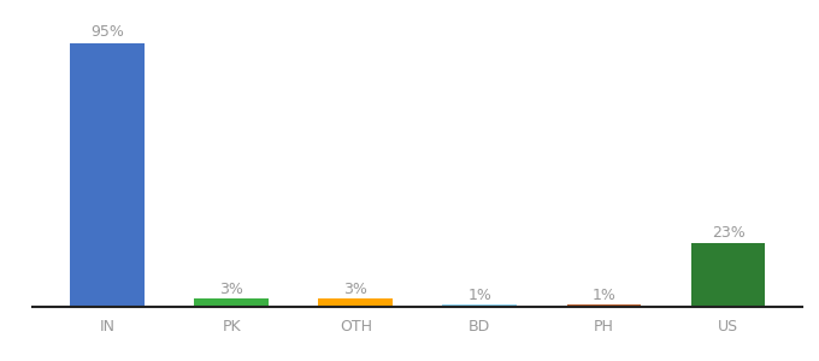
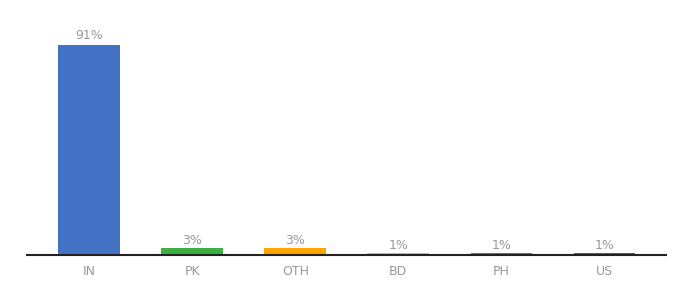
IN: 95% -> 91%
US: 23% -> 1%
